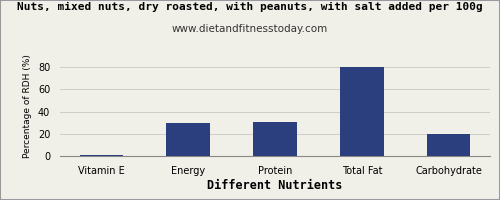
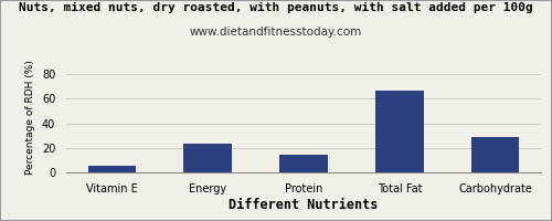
Vitamin E: 0 -> 5
Energy: 30 -> 23
Protein: 31 -> 14
Total Fat: 80 -> 67
Carbohydrate: 20 -> 29
